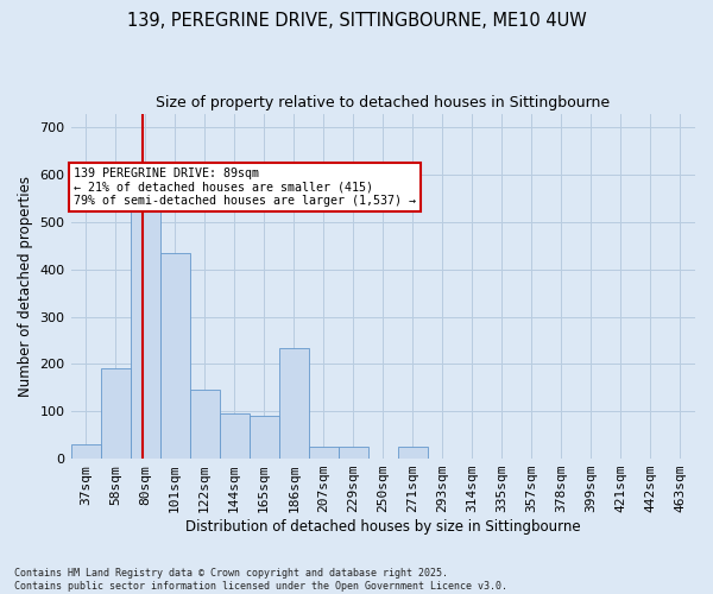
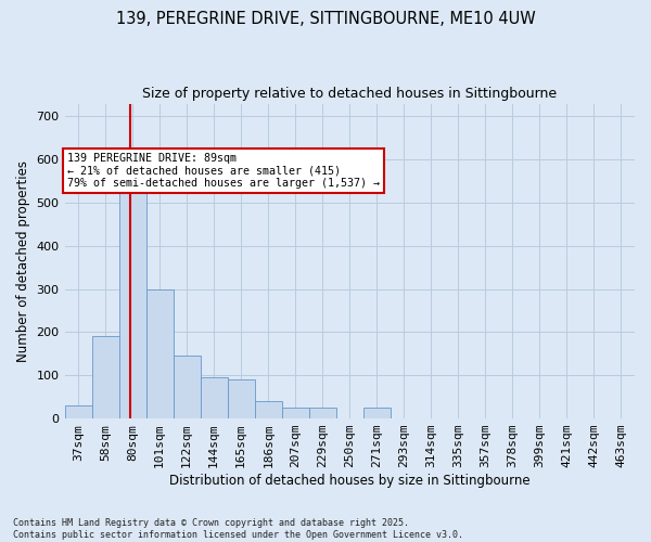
101sqm: 435 -> 300
186sqm: 235 -> 40
